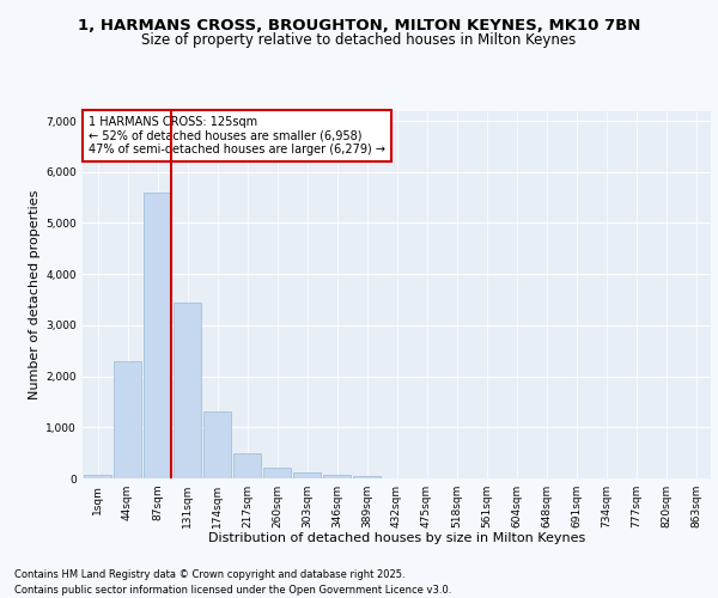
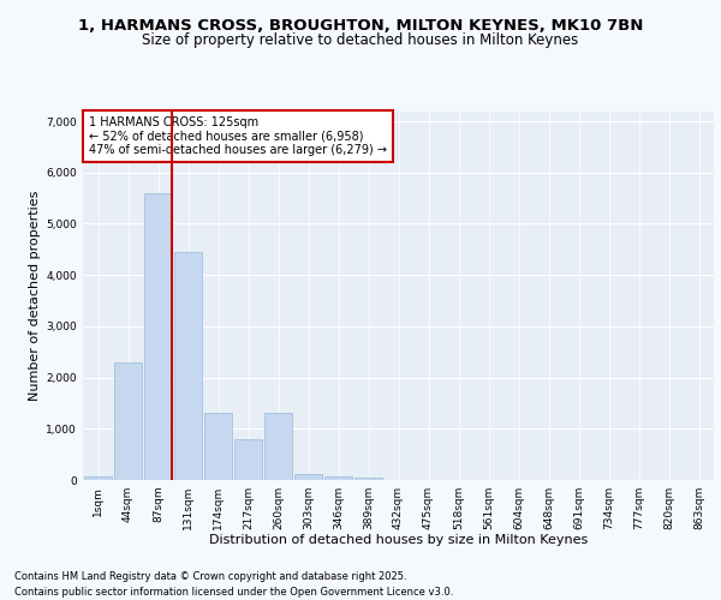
131sqm: 3,450 -> 4,450
217sqm: 500 -> 800
260sqm: 220 -> 1,300
